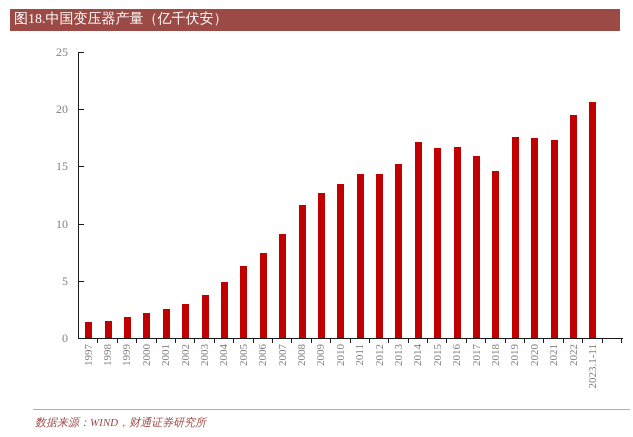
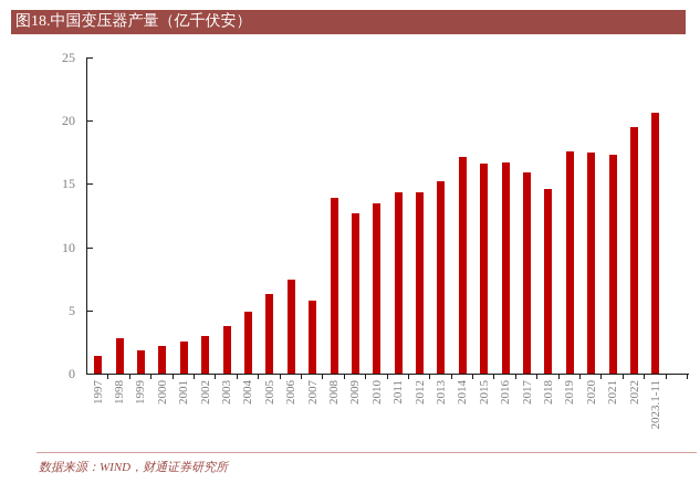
1998: 1.5 -> 2.8
2007: 9.1 -> 5.8
2008: 11.6 -> 13.9
